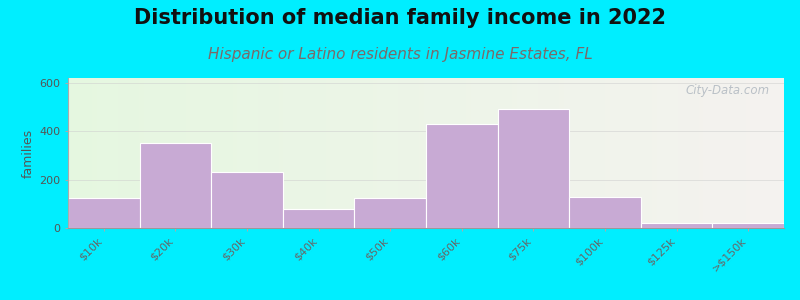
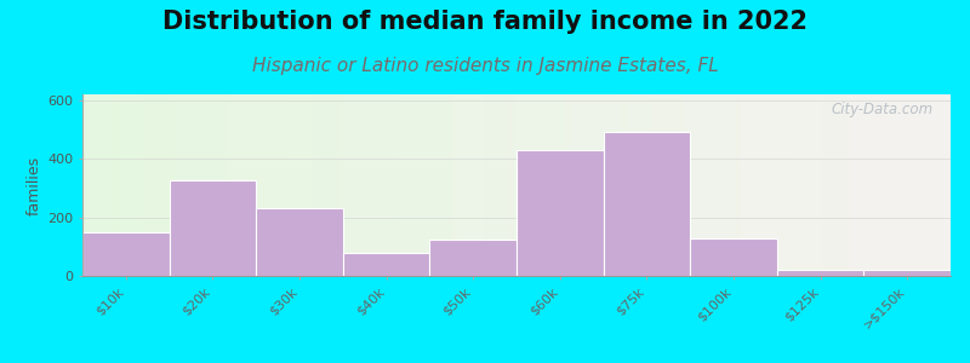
$10k: 125 -> 150
$20k: 350 -> 325
